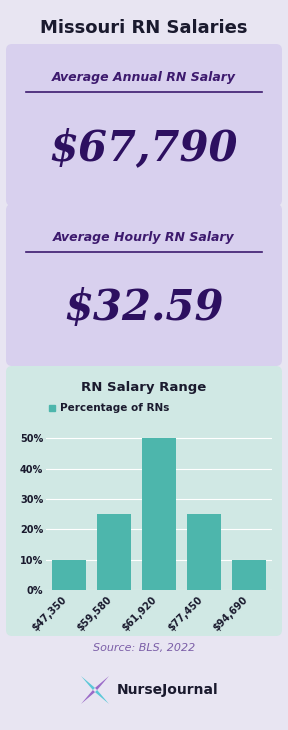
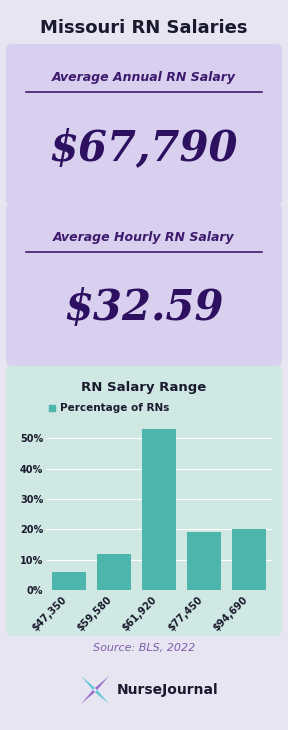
$47,350: 10% -> 6%
$59,580: 25% -> 12%
$61,920: 50% -> 53%
$77,450: 25% -> 19%
$94,690: 10% -> 20%
